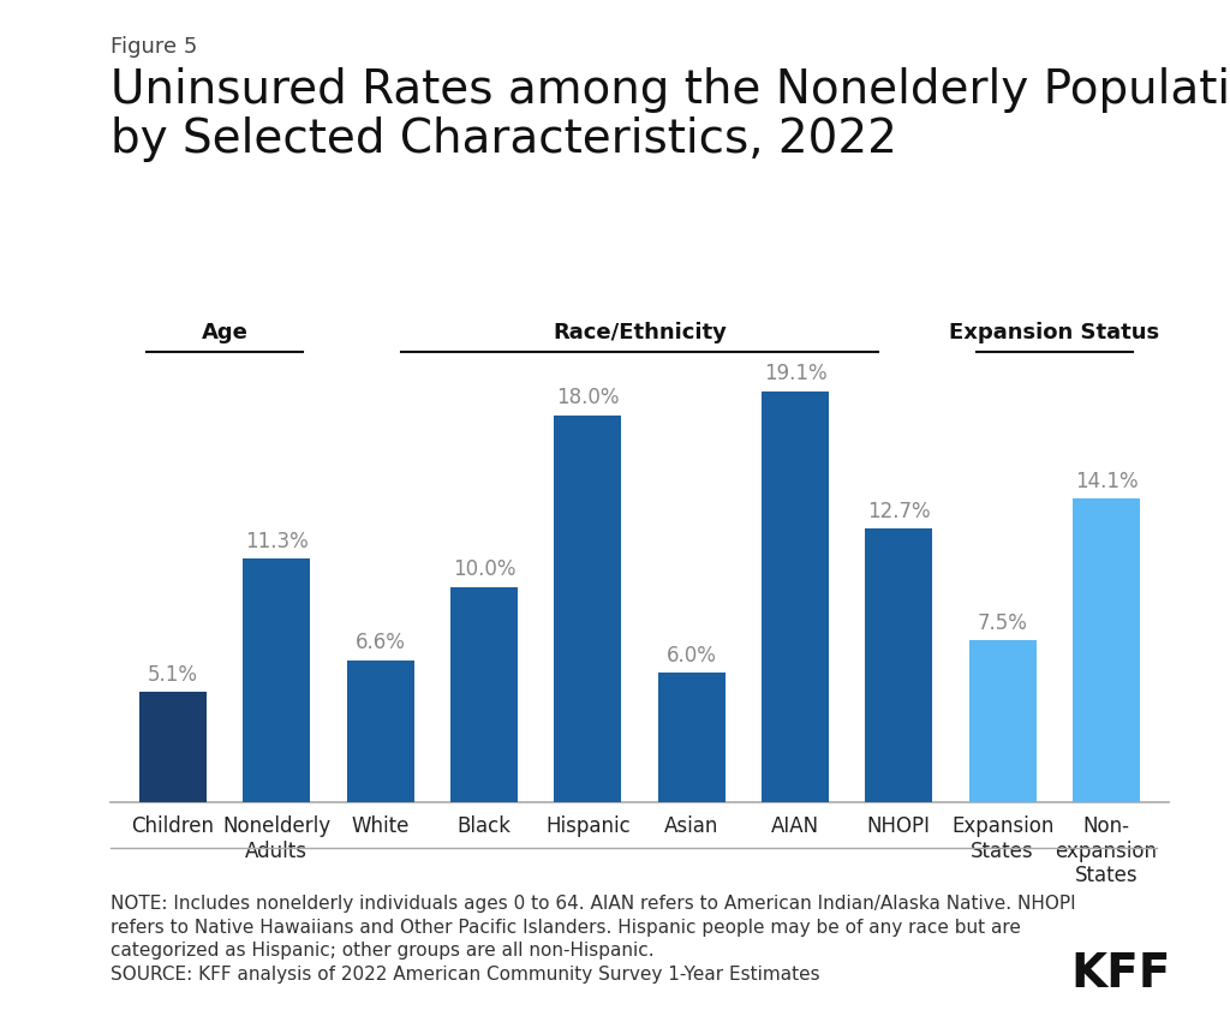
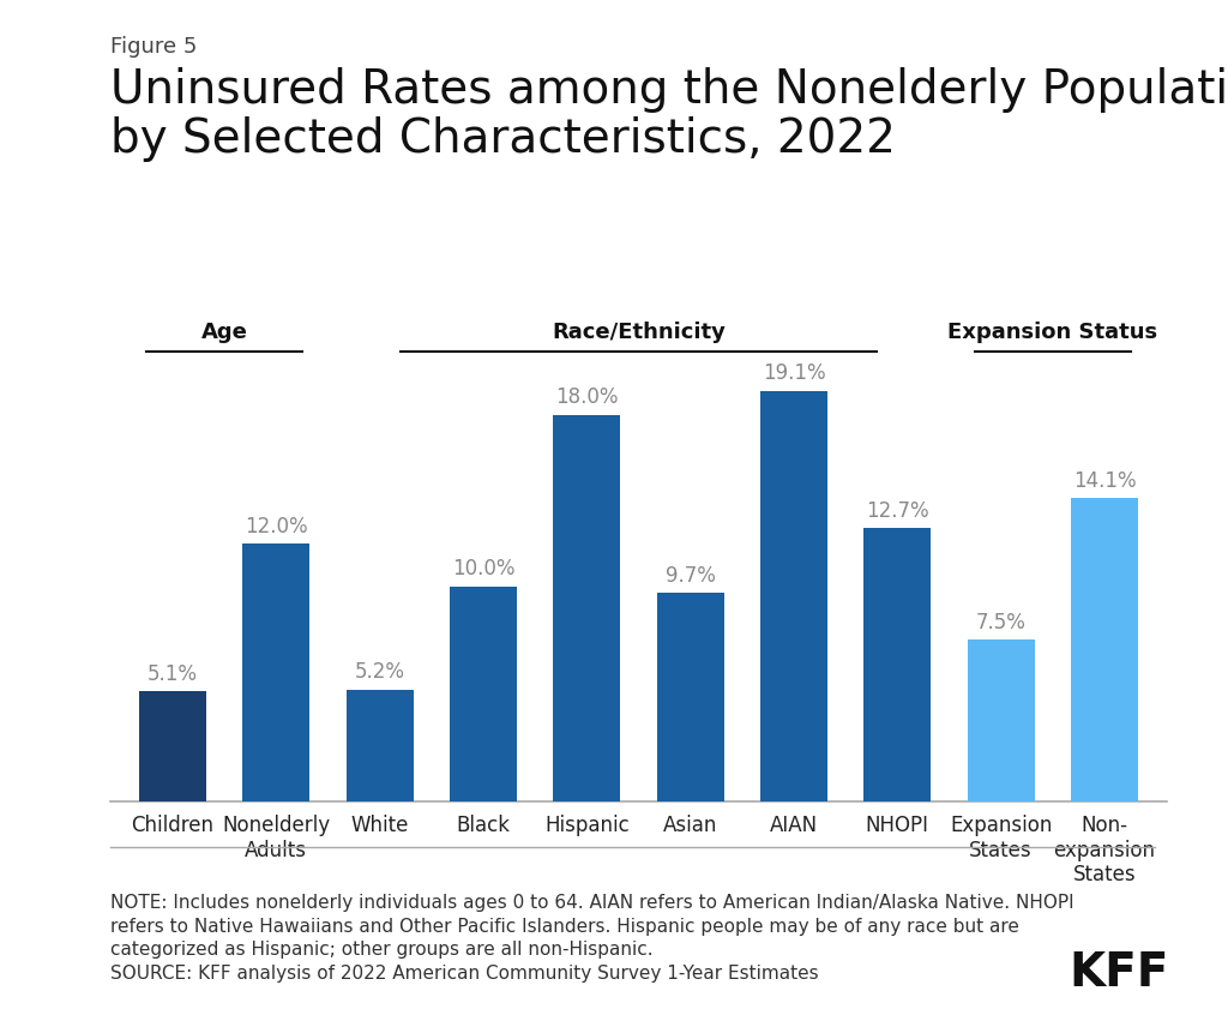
Nonelderly Adults: 11.3% -> 12.0%
White: 6.6% -> 5.2%
Asian: 6.0% -> 9.7%
